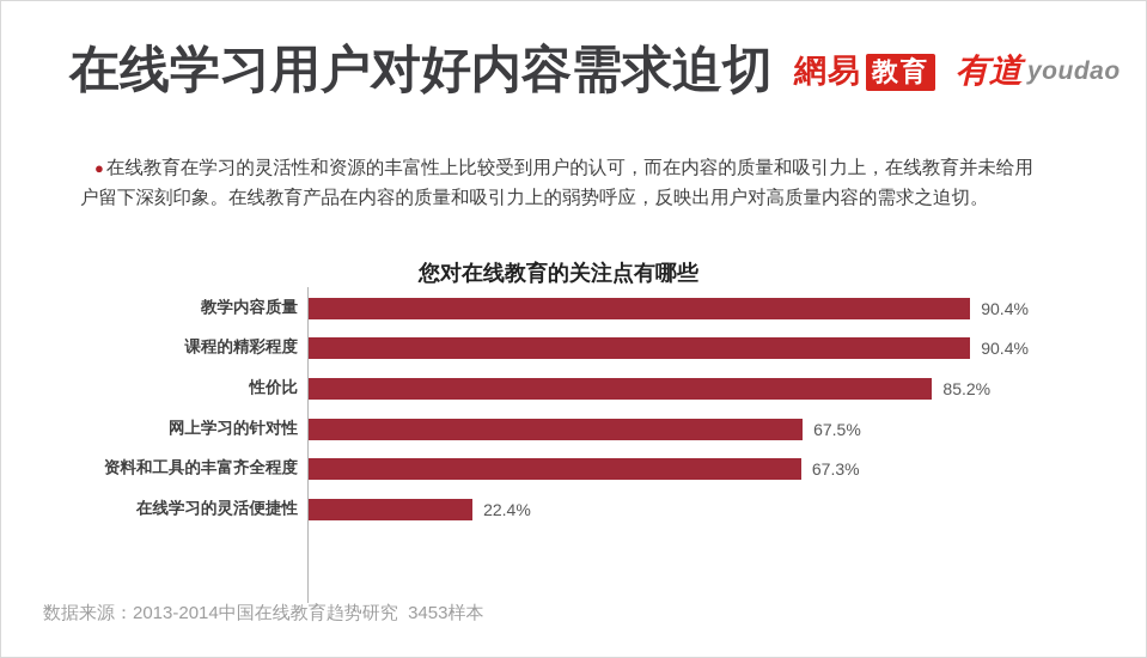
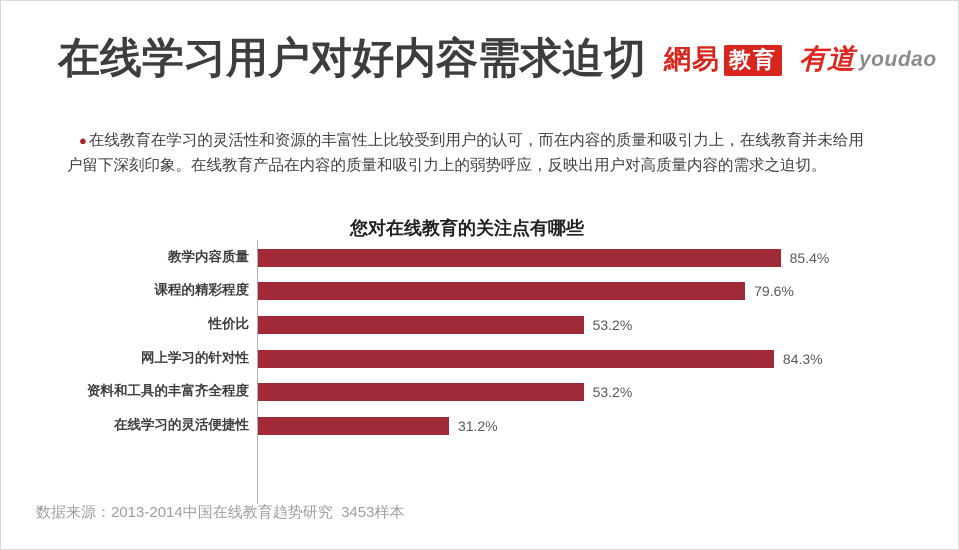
教学内容质量: 90.4% -> 85.4%
课程的精彩程度: 90.4% -> 79.6%
性价比: 85.2% -> 53.2%
网上学习的针对性: 67.5% -> 84.3%
资料和工具的丰富齐全程度: 67.3% -> 53.2%
在线学习的灵活便捷性: 22.4% -> 31.2%
